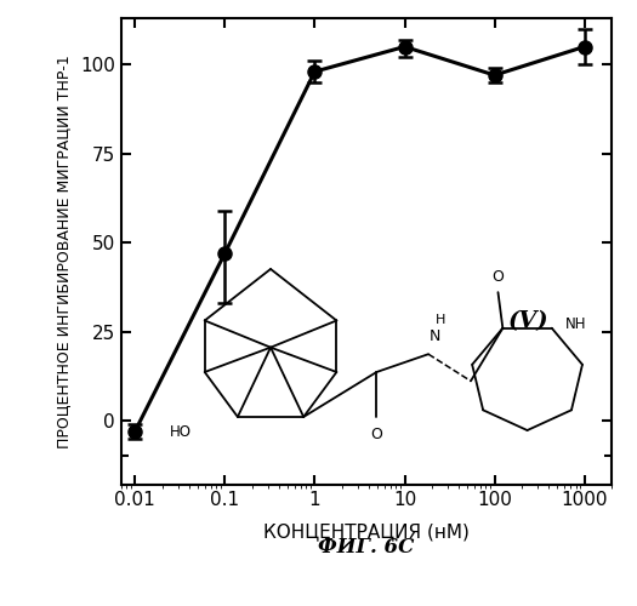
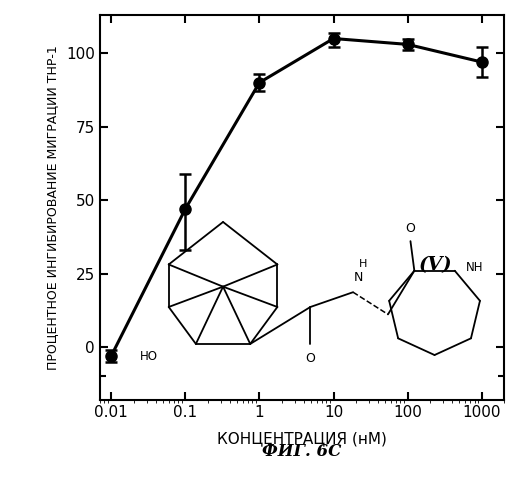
1: 98 -> 90
100: 97 -> 103
1000: 105 -> 97
